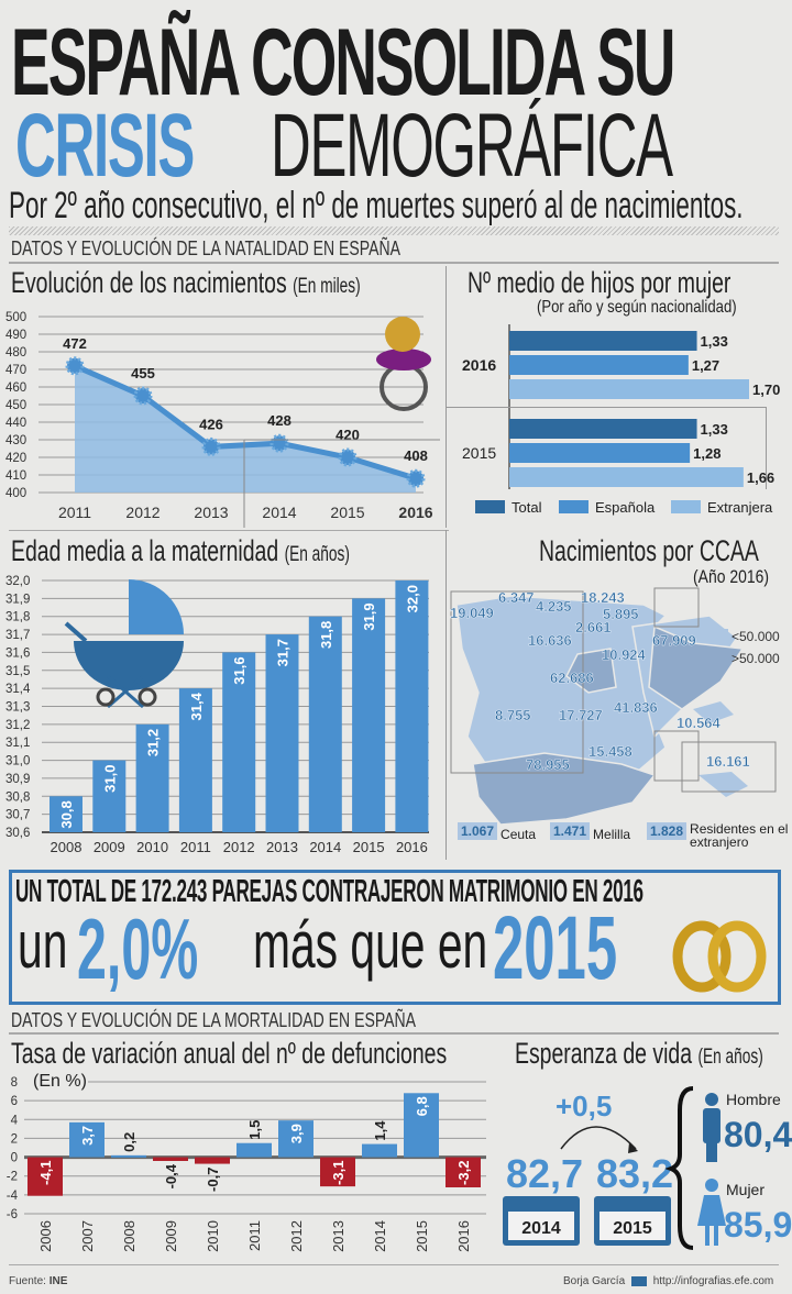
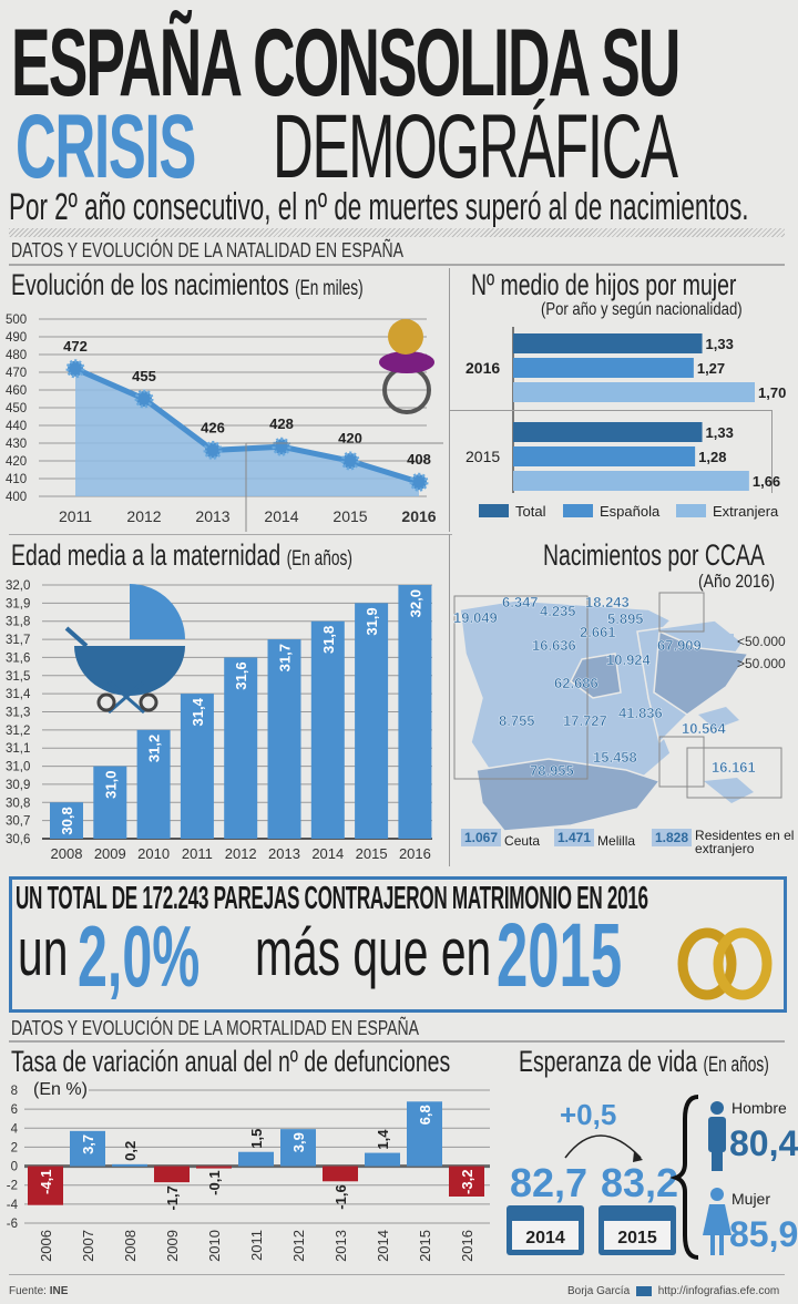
Tasa de variación anual del nº de defunciones/2009: -0,4 -> -1,7
Tasa de variación anual del nº de defunciones/2010: -0,7 -> -0,1
Tasa de variación anual del nº de defunciones/2013: -3,1 -> -1,6
